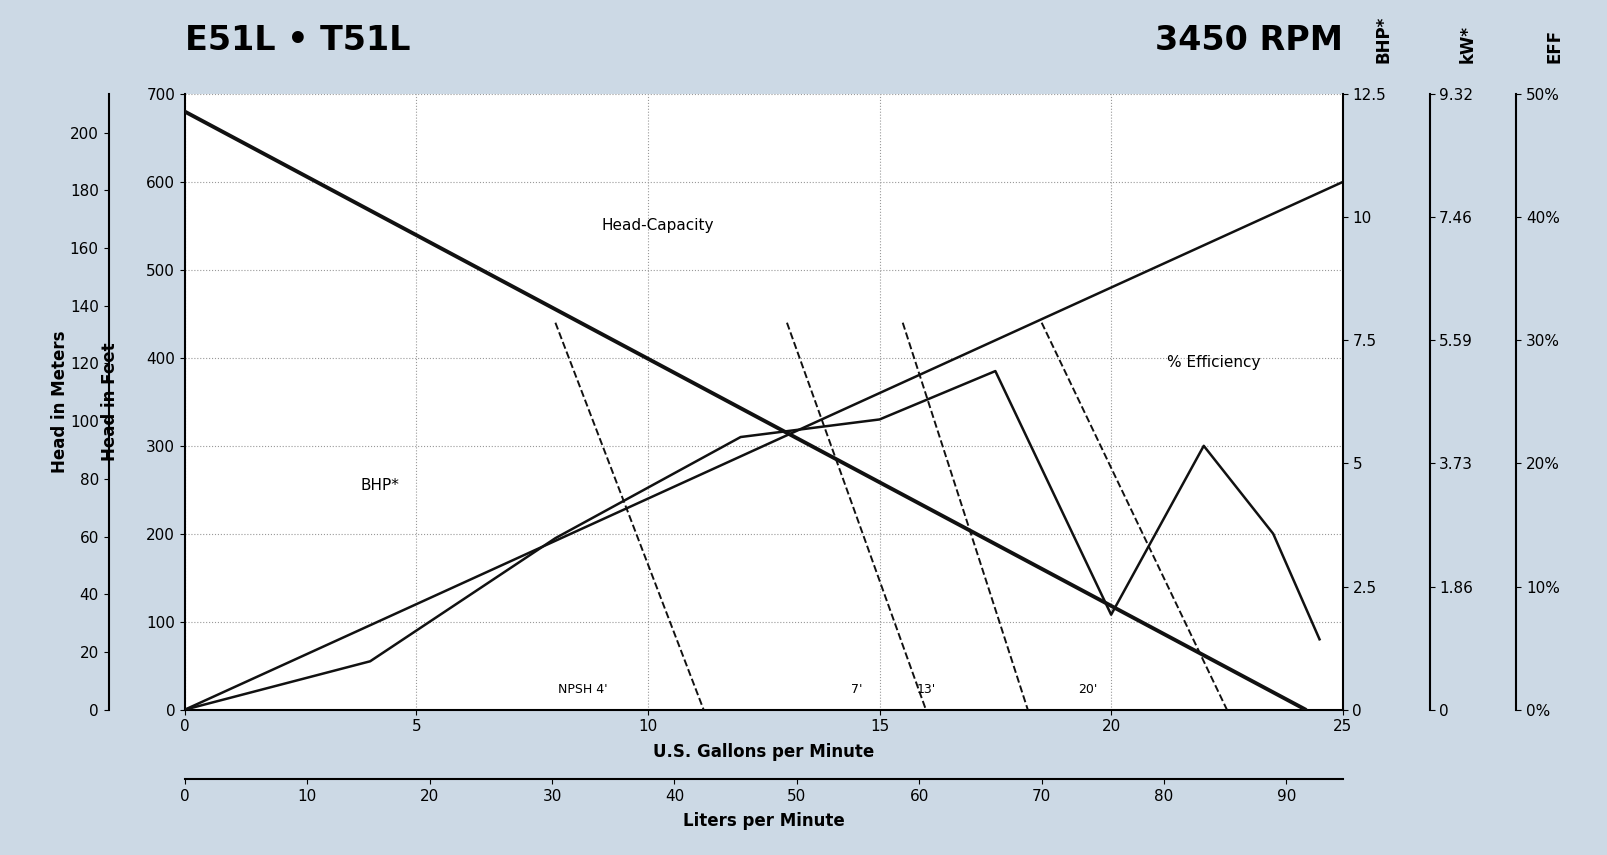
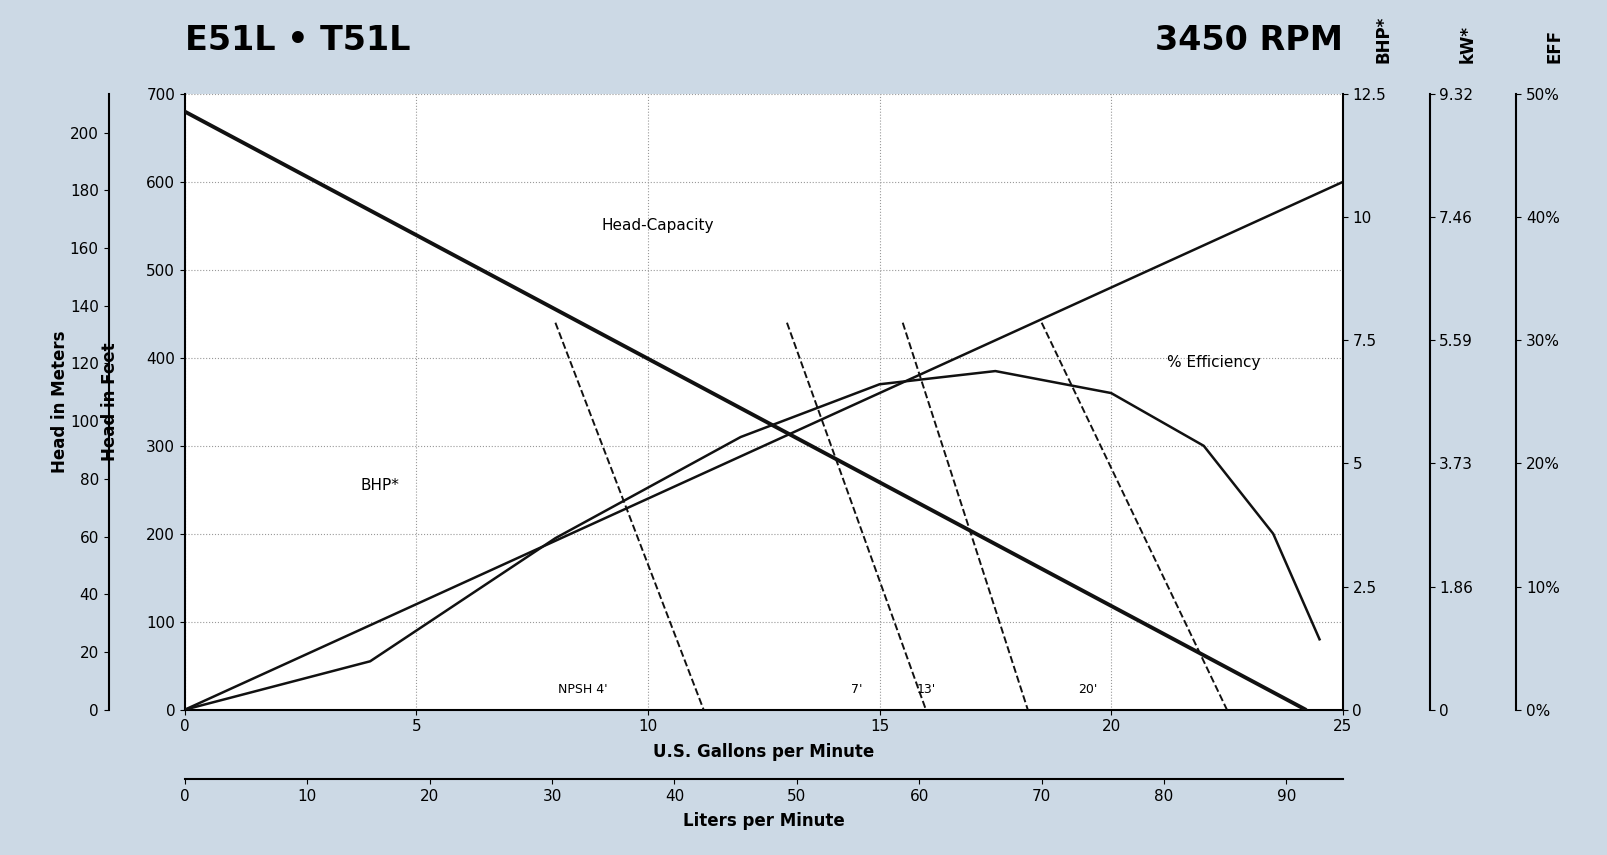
15: 330 -> 370
20: 108 -> 360
